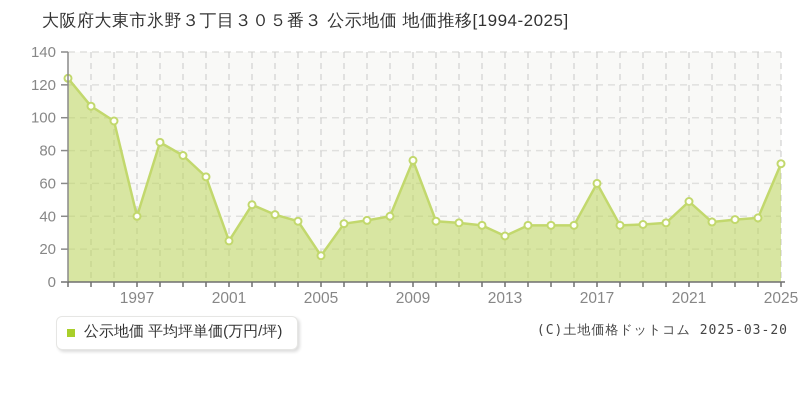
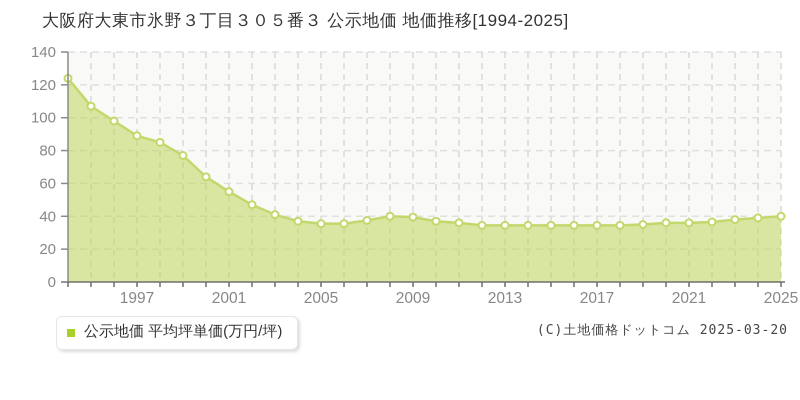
1997: 40 -> 89
2001: 25 -> 55
2005: 16 -> 36
2009: 74 -> 40
2013: 28 -> 34
2017: 60 -> 34
2021: 49 -> 36
2025: 72 -> 40
